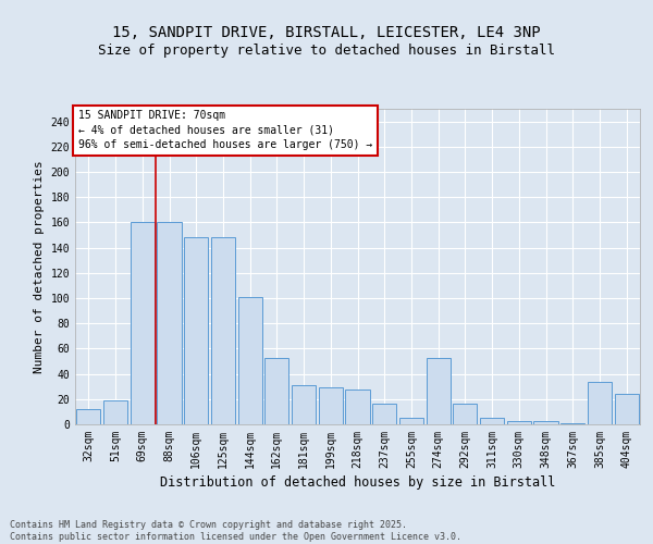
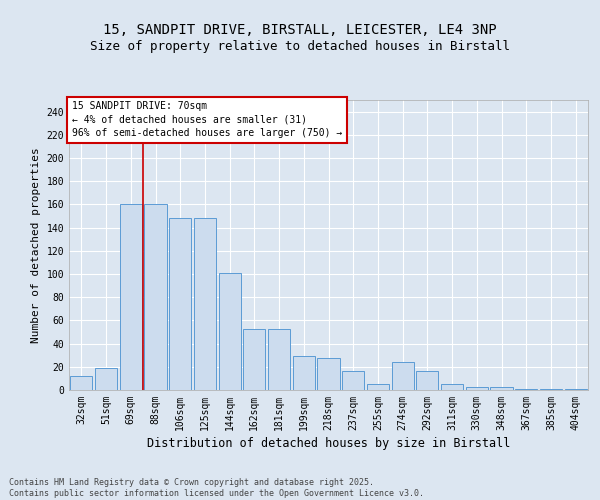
181sqm: 31 -> 53
274sqm: 53 -> 24
385sqm: 34 -> 1
404sqm: 24 -> 1
